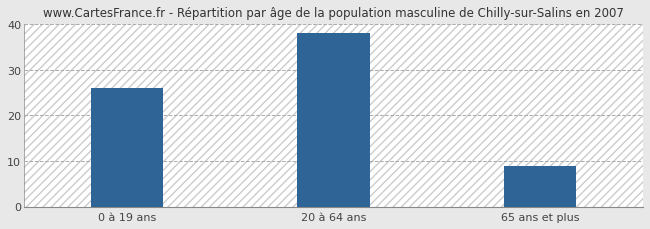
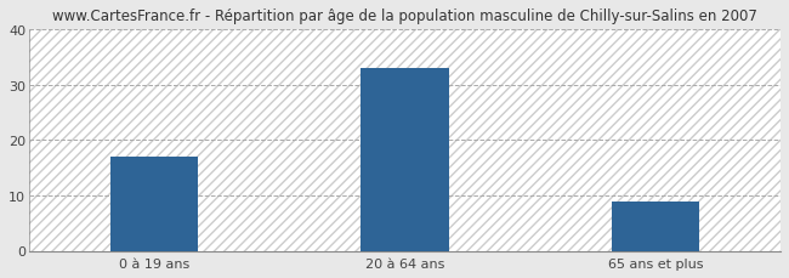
0 à 19 ans: 26 -> 17
20 à 64 ans: 38 -> 33
